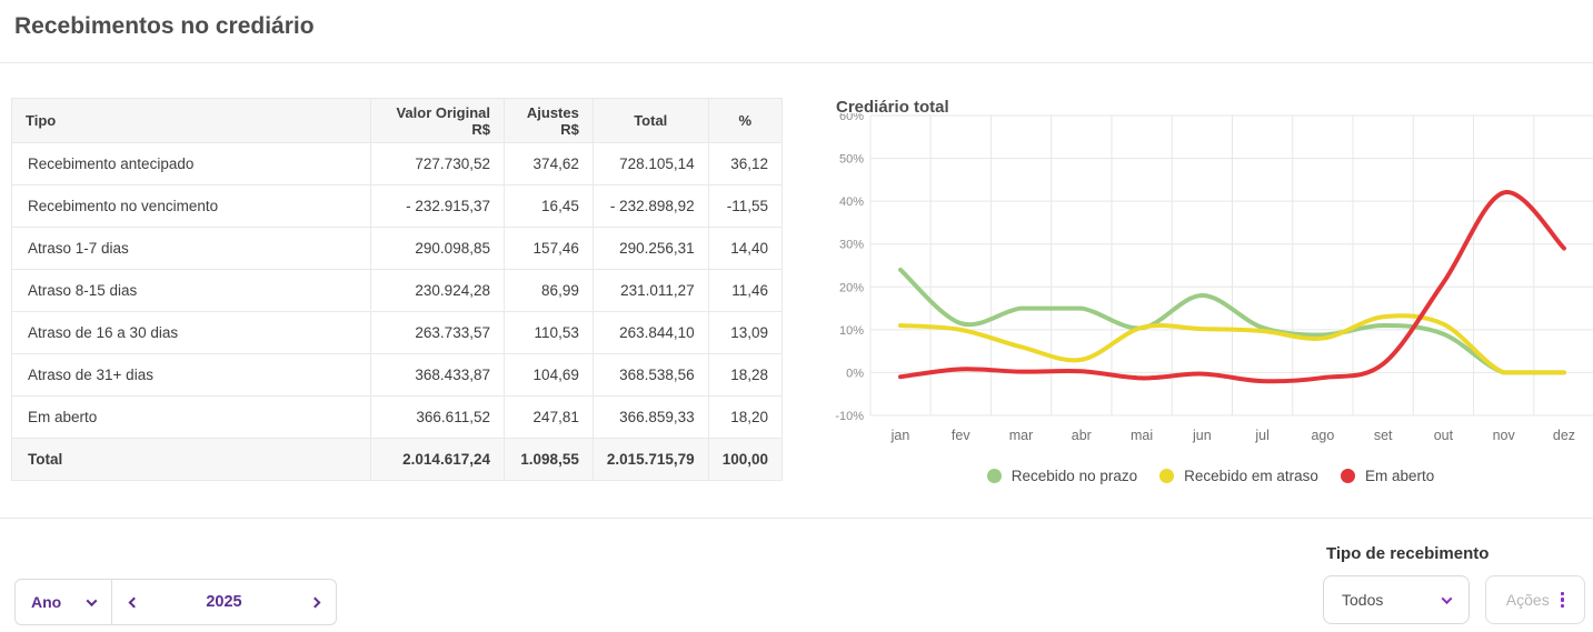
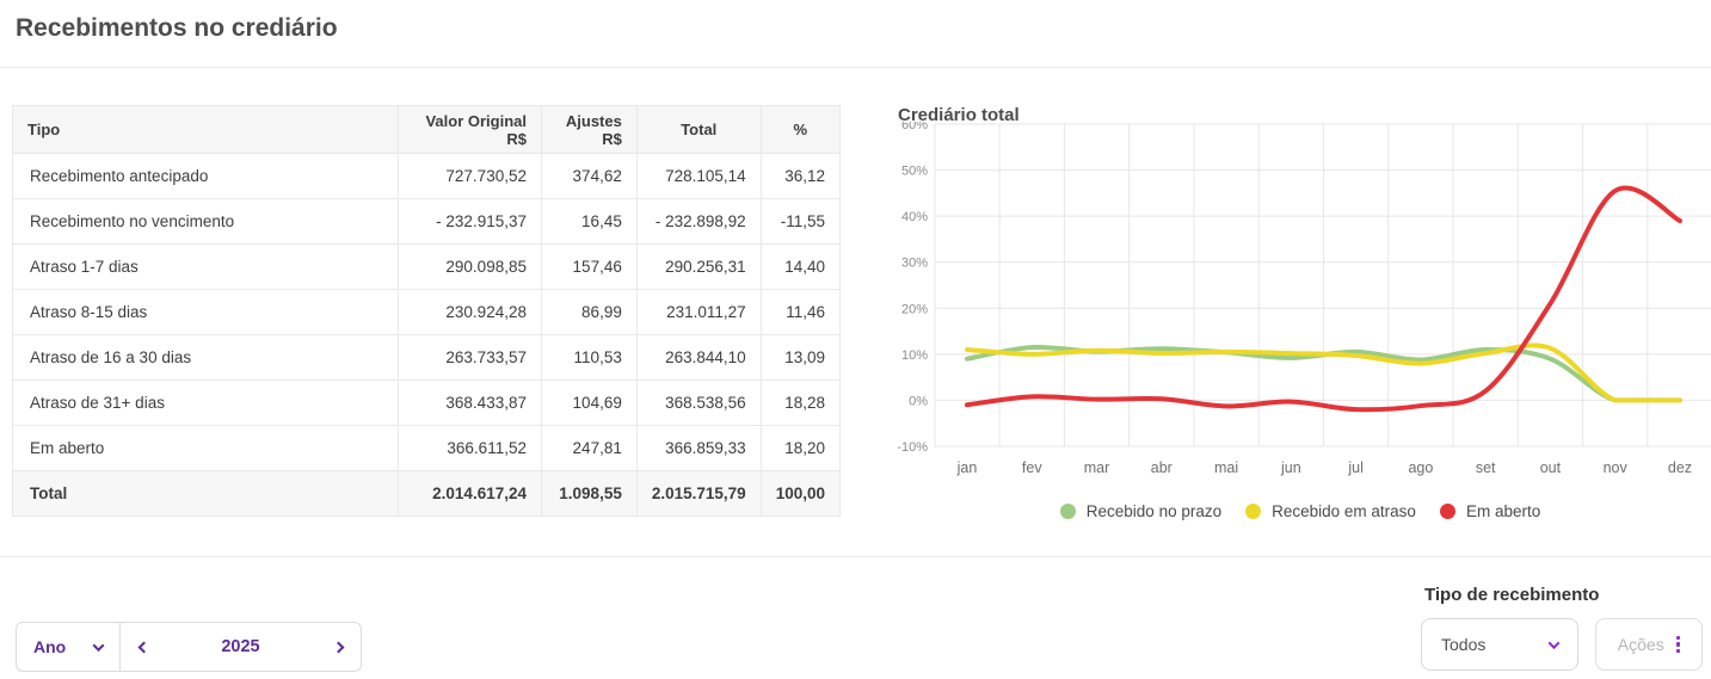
Recebido no prazo/jan: 24% -> 9%
Recebido no prazo/mar: 15% -> 11%
Recebido em atraso/mar: 6% -> 11%
Recebido no prazo/abr: 15% -> 11%
Recebido em atraso/abr: 3% -> 10%
Recebido no prazo/jun: 18% -> 9%
Recebido em atraso/set: 13% -> 10%
Em aberto/nov: 42% -> 46%
Em aberto/dez: 29% -> 39%
